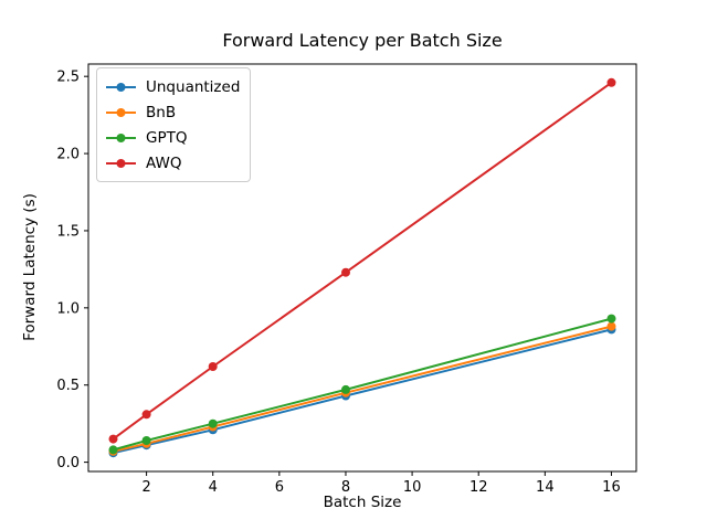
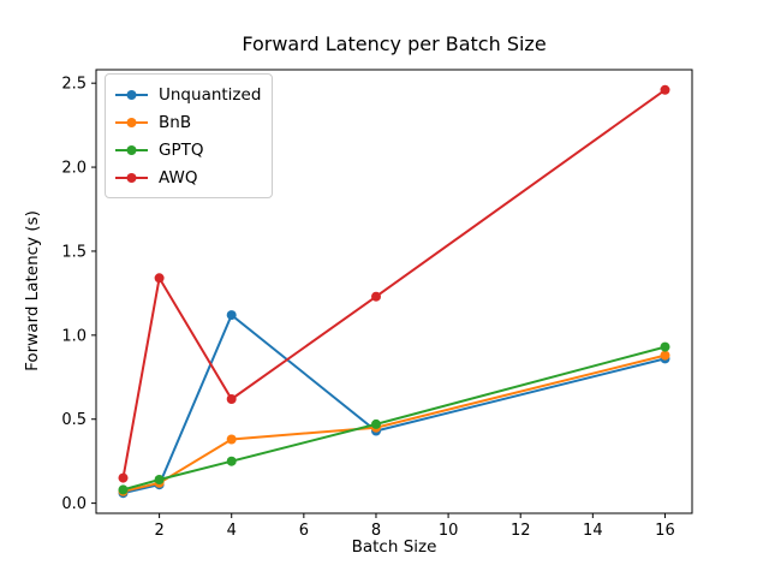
AWQ/2: 0.31 -> 1.34
Unquantized/4: 0.21 -> 1.12
BnB/4: 0.23 -> 0.38
